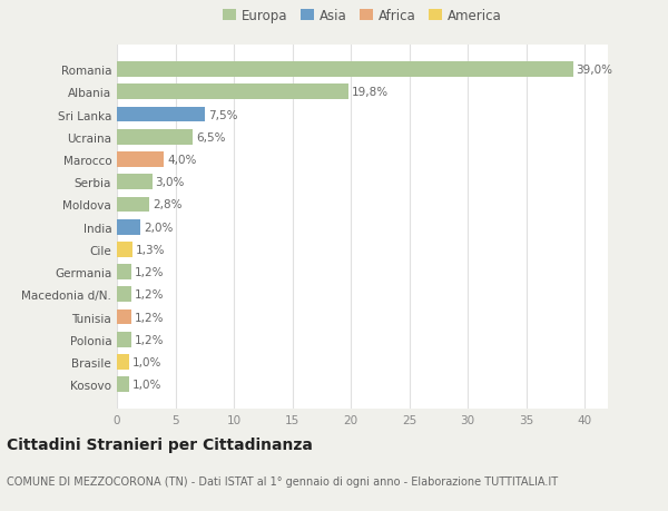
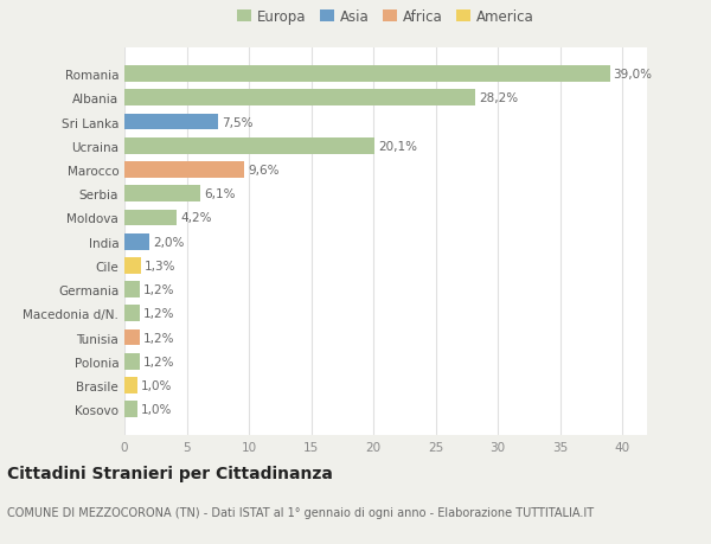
Albania: 19,8% -> 28,2%
Ucraina: 6,5% -> 20,1%
Marocco: 4,0% -> 9,6%
Serbia: 3,0% -> 6,1%
Moldova: 2,8% -> 4,2%
